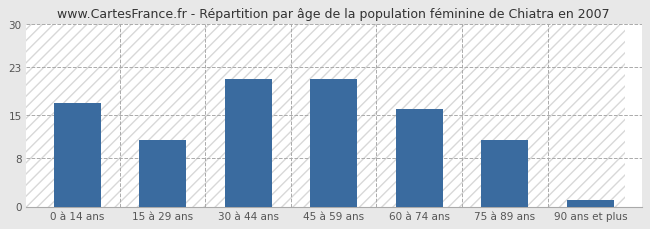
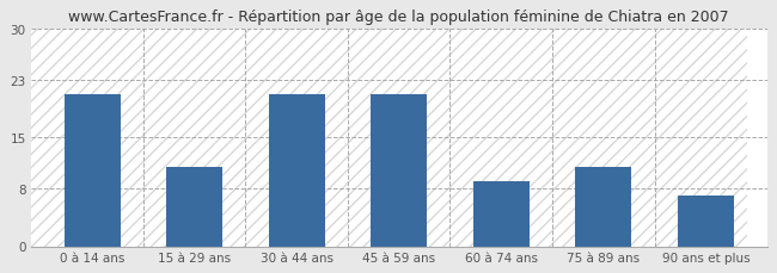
0 à 14 ans: 17 -> 21
60 à 74 ans: 16 -> 9
90 ans et plus: 1 -> 7
